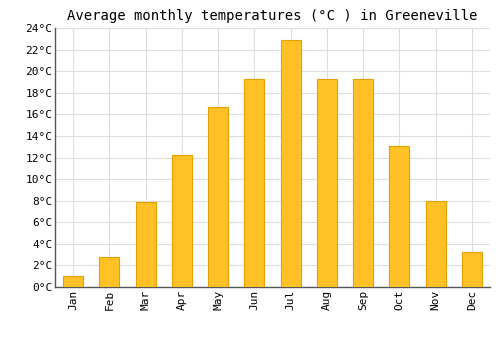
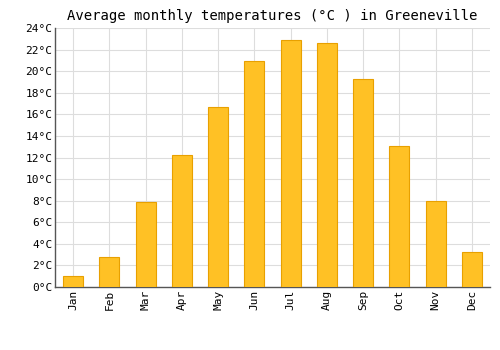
Jun: 19.3°C -> 20.9°C
Aug: 19.3°C -> 22.6°C
